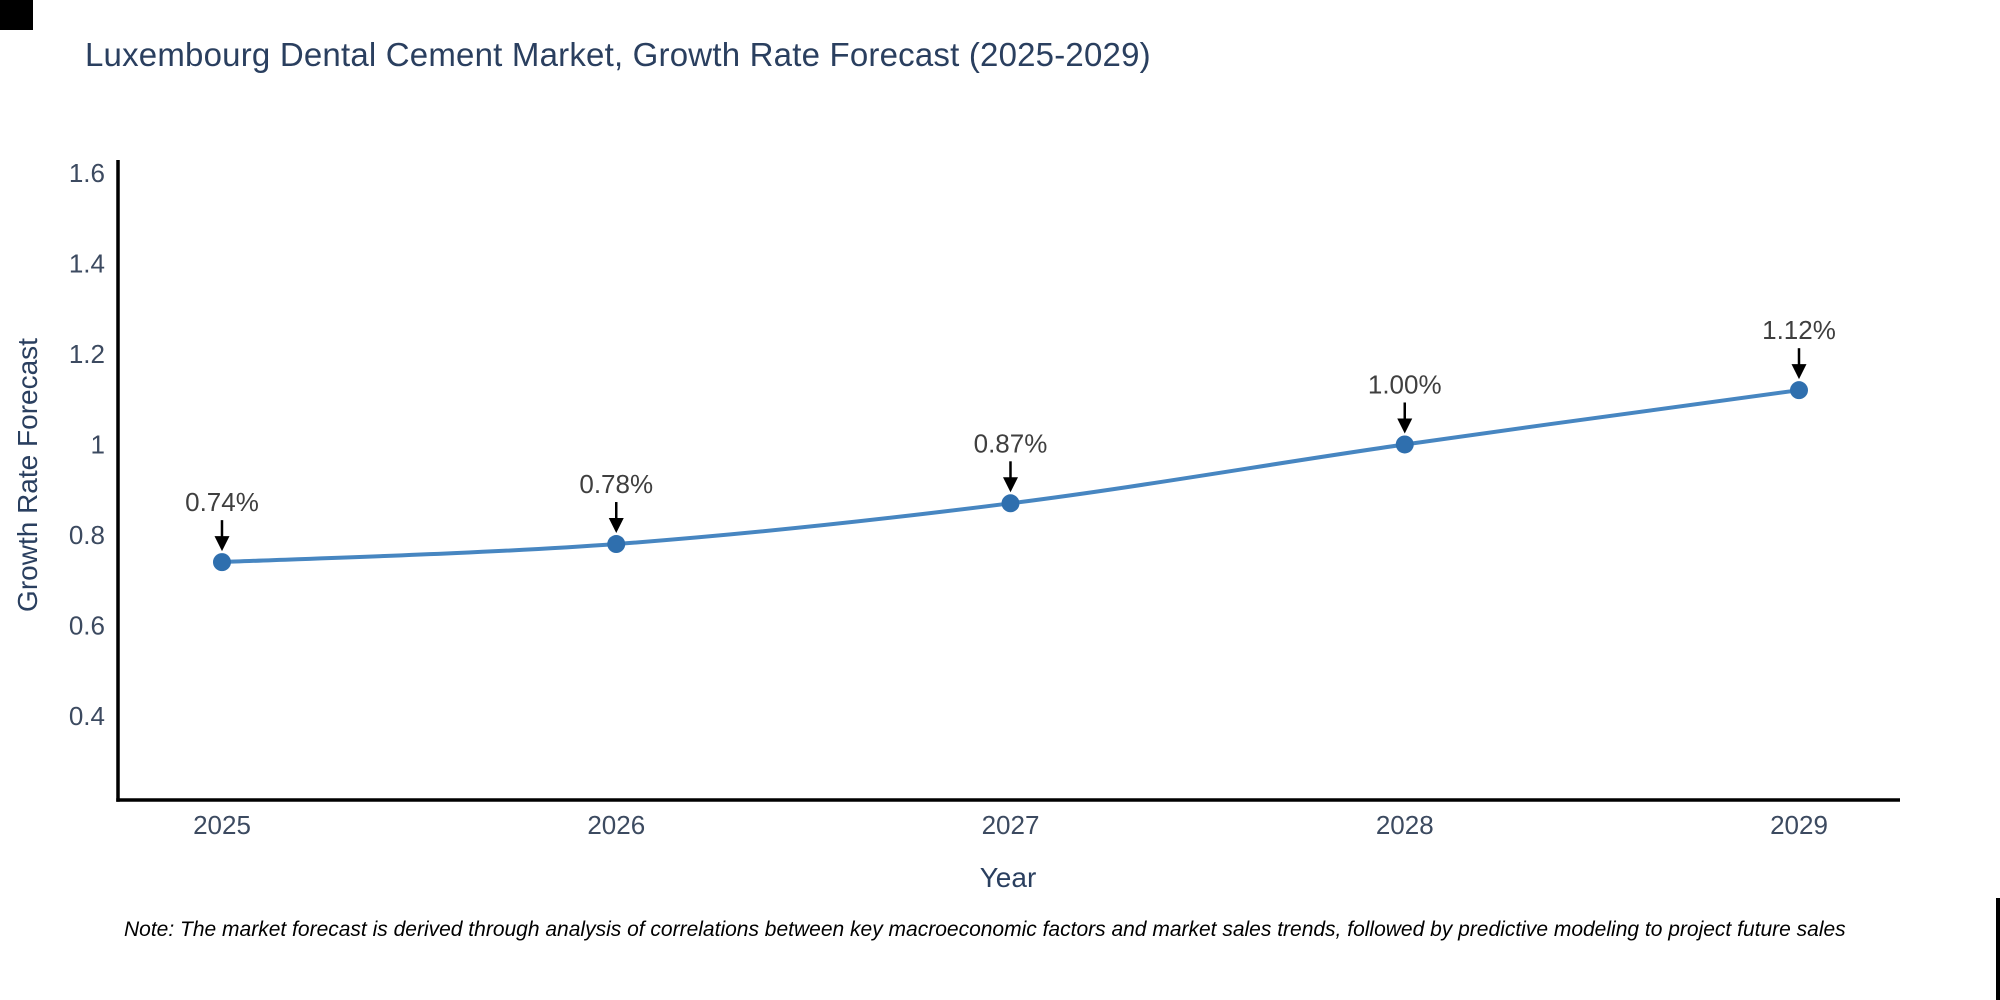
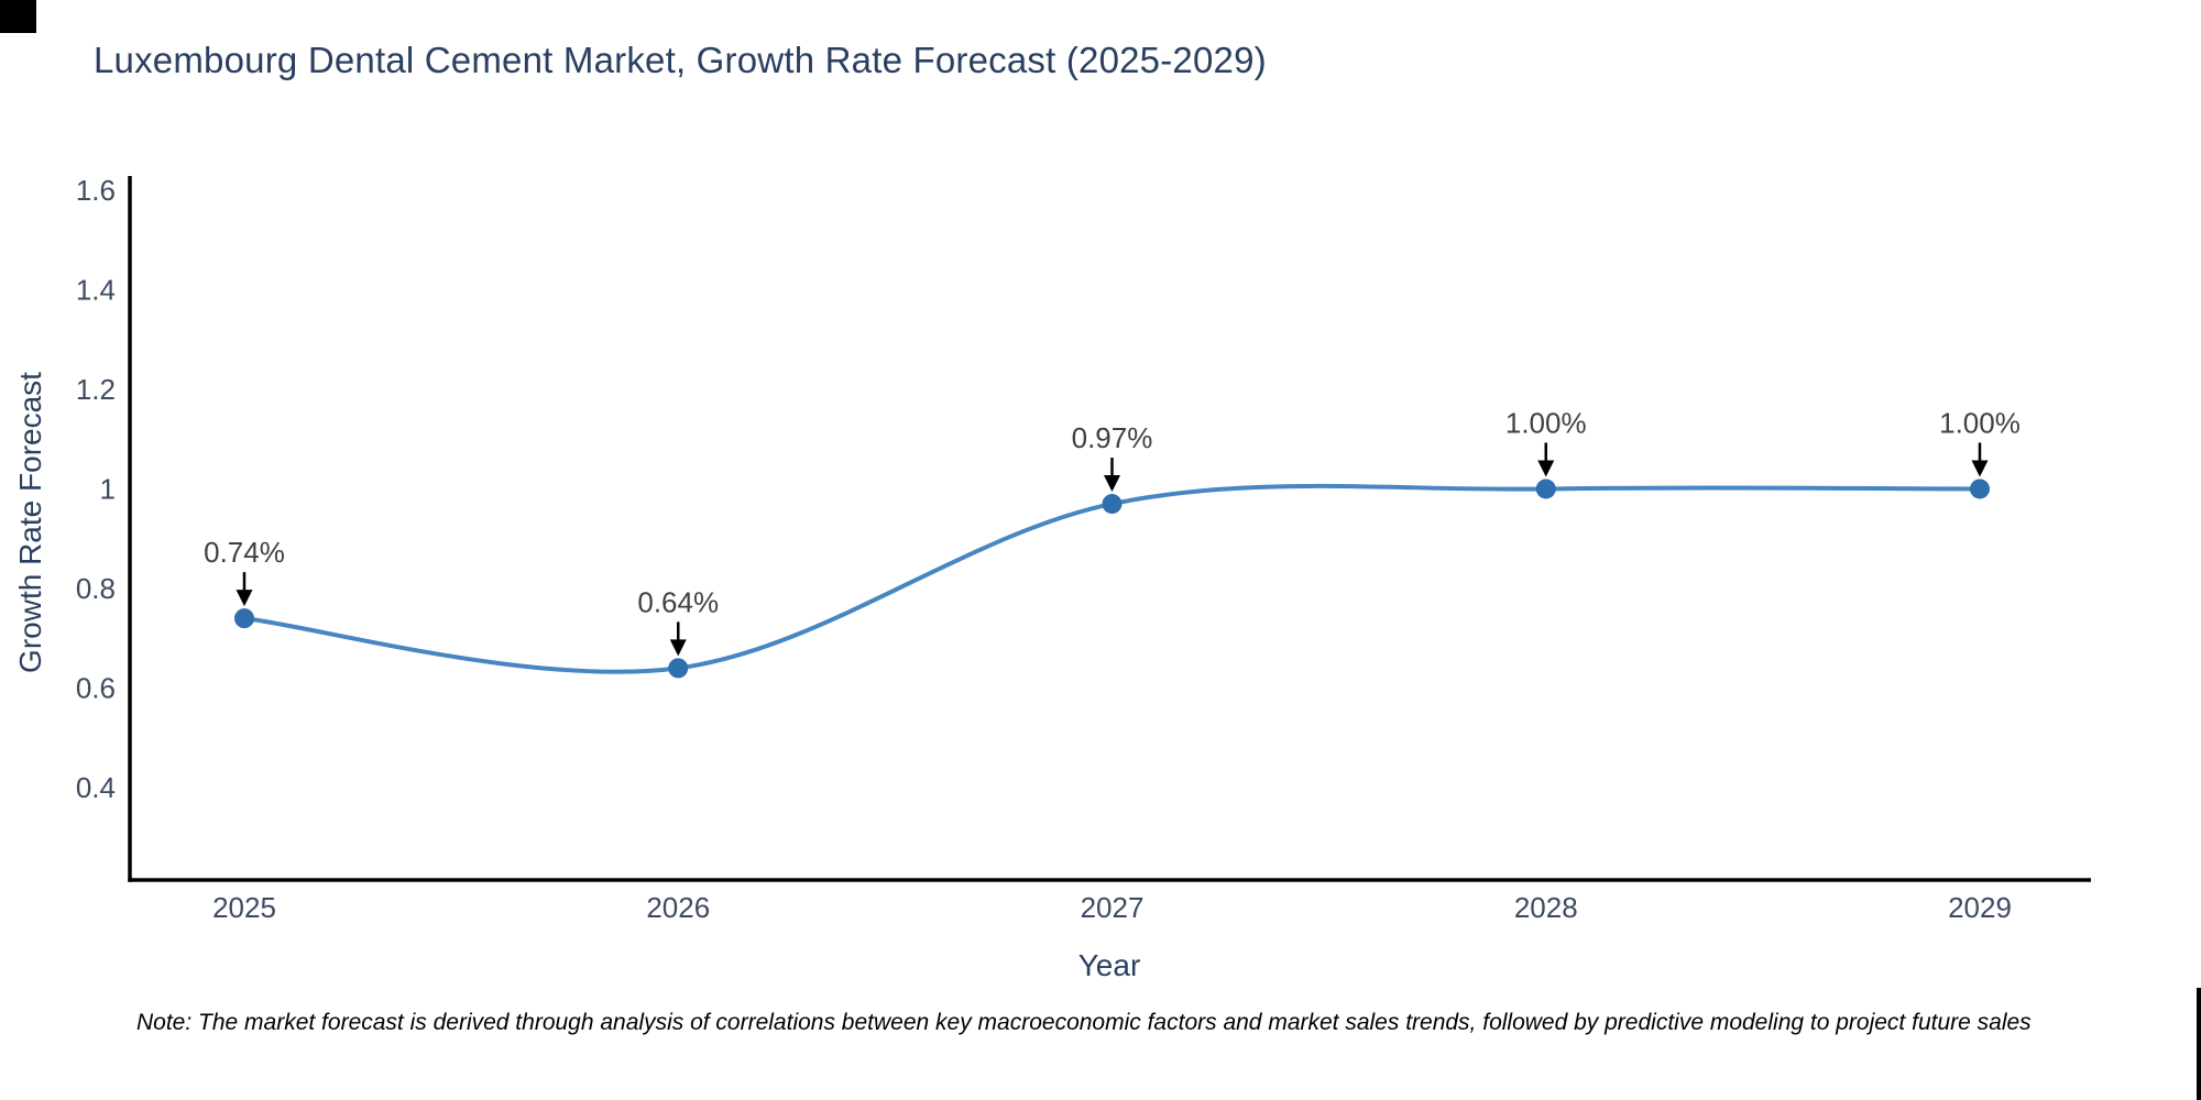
2026: 0.78% -> 0.64%
2027: 0.87% -> 0.97%
2029: 1.12% -> 1.00%
